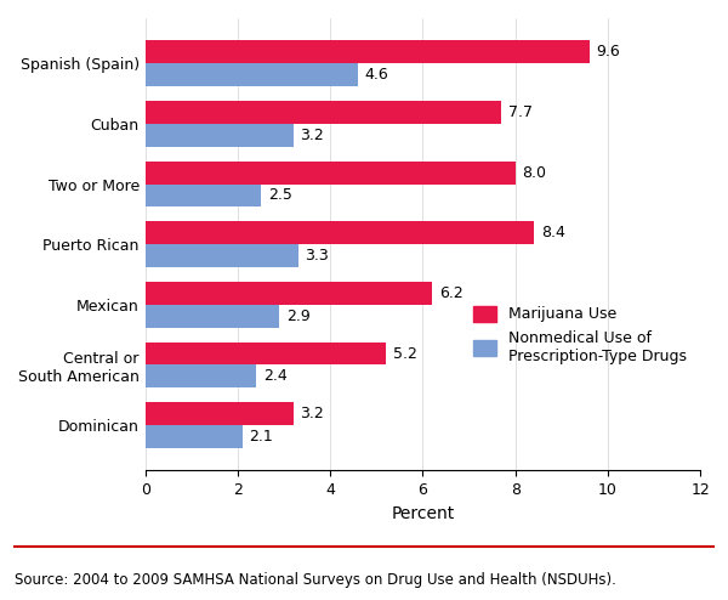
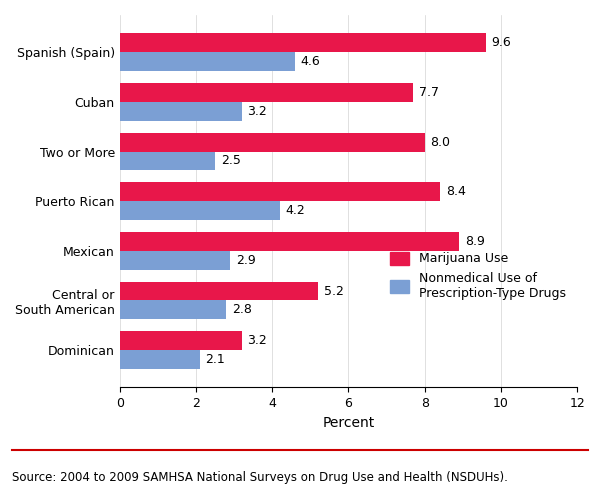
Nonmedical Use of Prescription-Type Drugs/Puerto Rican: 3.3 -> 4.2
Marijuana Use/Mexican: 6.2 -> 8.9
Nonmedical Use of Prescription-Type Drugs/Central or South American: 2.4 -> 2.8
